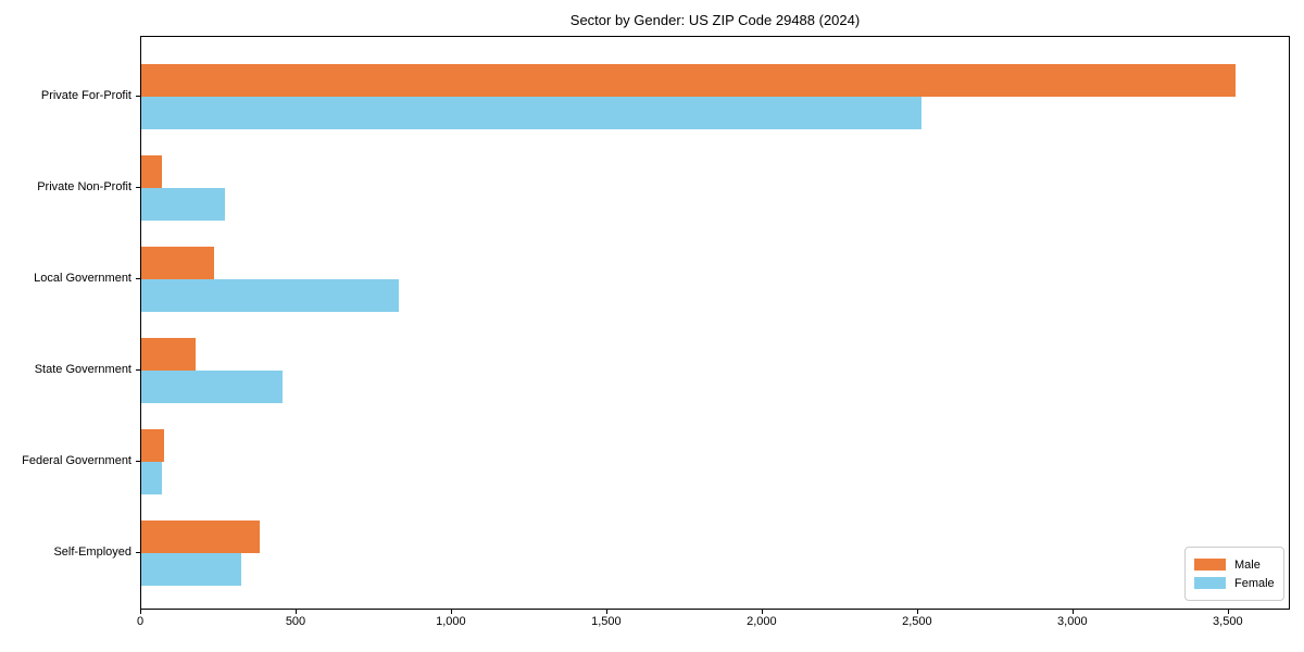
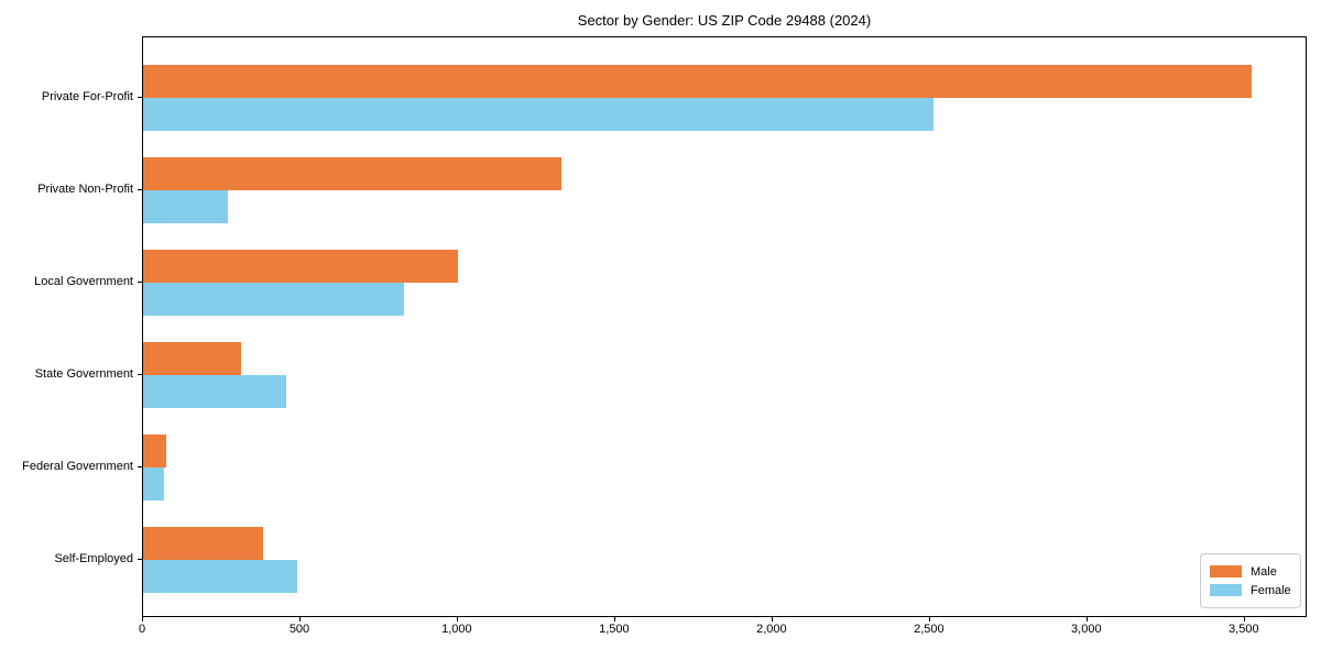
Male/Private Non-Profit: 60 -> 1330
Male/Local Government: 240 -> 1000
Male/State Government: 180 -> 310
Female/Self-Employed: 320 -> 490
